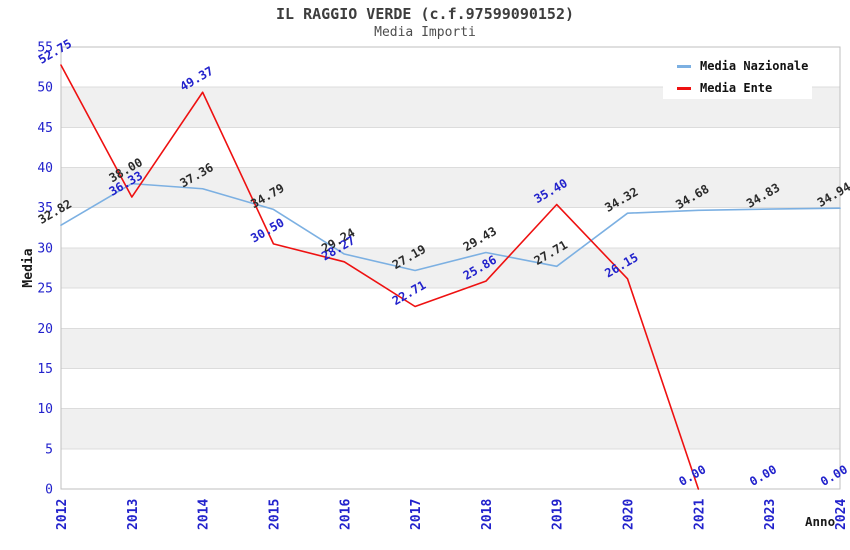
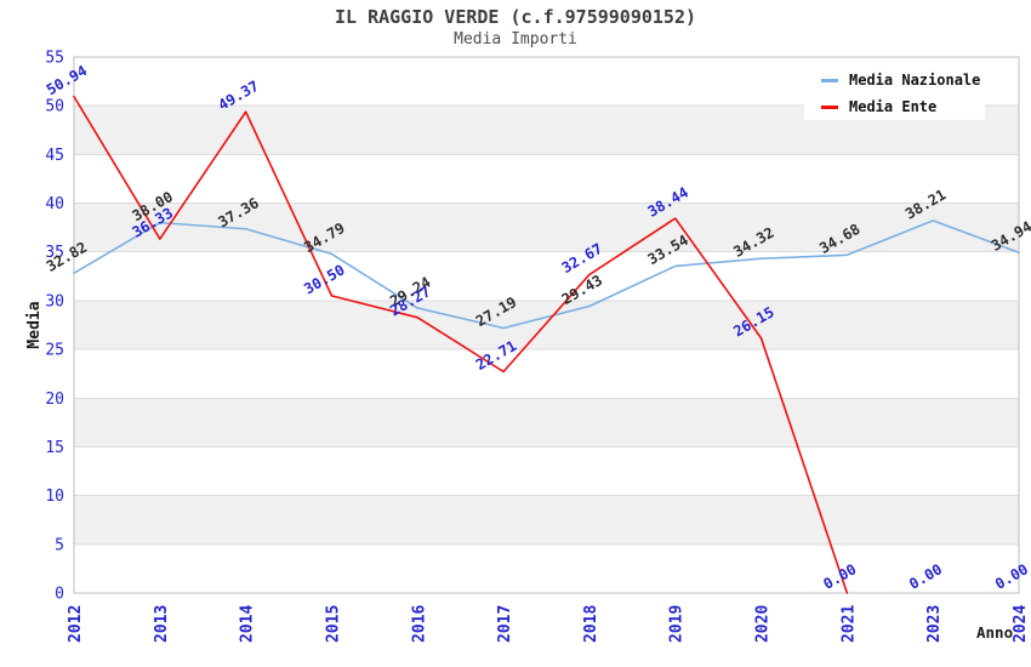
Media Ente/2012: 52.75 -> 50.94
Media Ente/2018: 25.86 -> 32.67
Media Nazionale/2019: 27.71 -> 33.54
Media Ente/2019: 35.40 -> 38.44
Media Nazionale/2023: 34.83 -> 38.21
